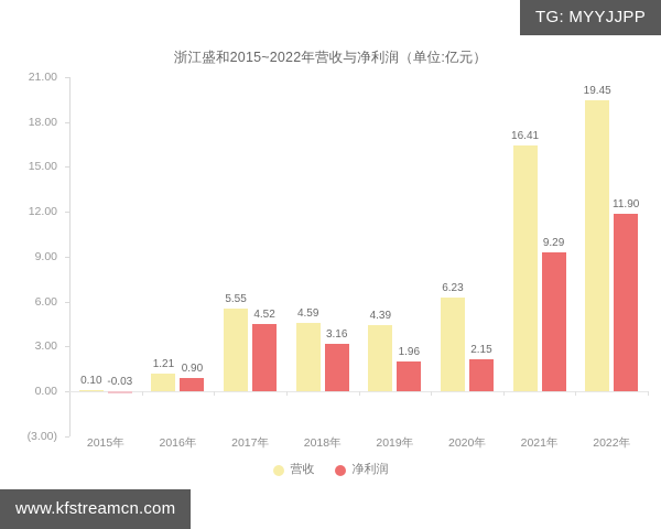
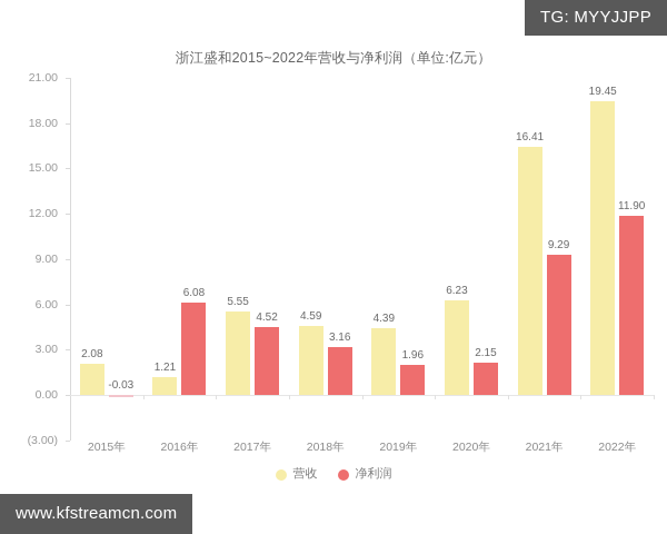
营收/2015年: 0.10 -> 2.08
净利润/2016年: 0.90 -> 6.08
